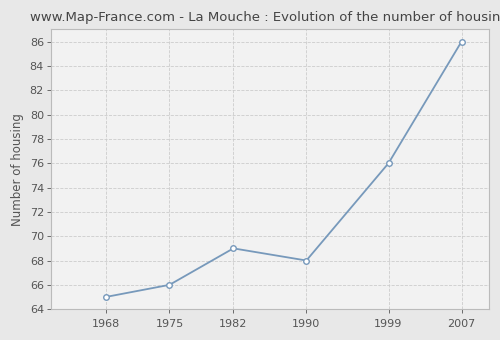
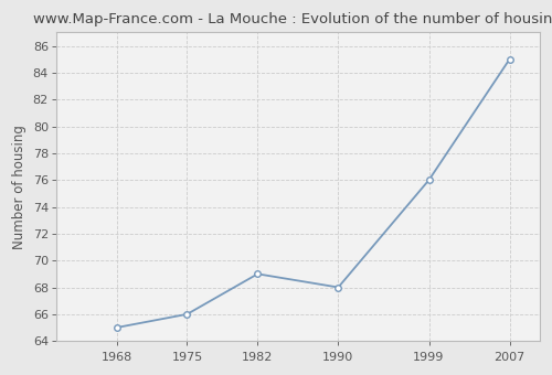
2007: 86 -> 85
